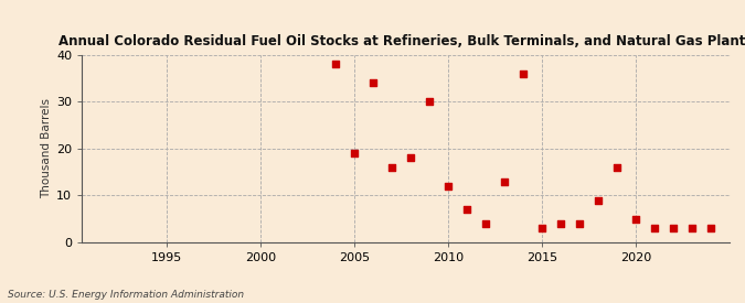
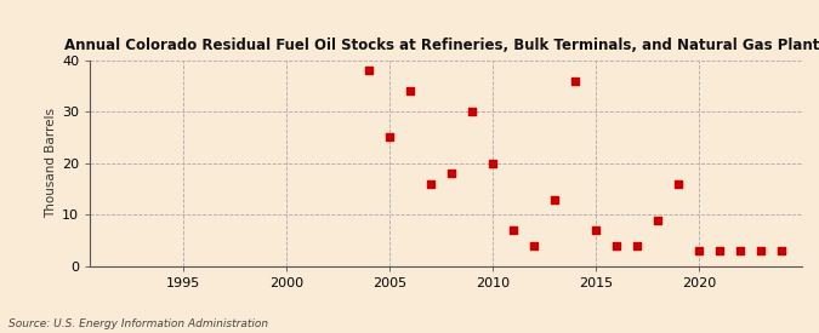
2005: 19 -> 25
2010: 12 -> 20
2015: 3 -> 7
2020: 5 -> 3
